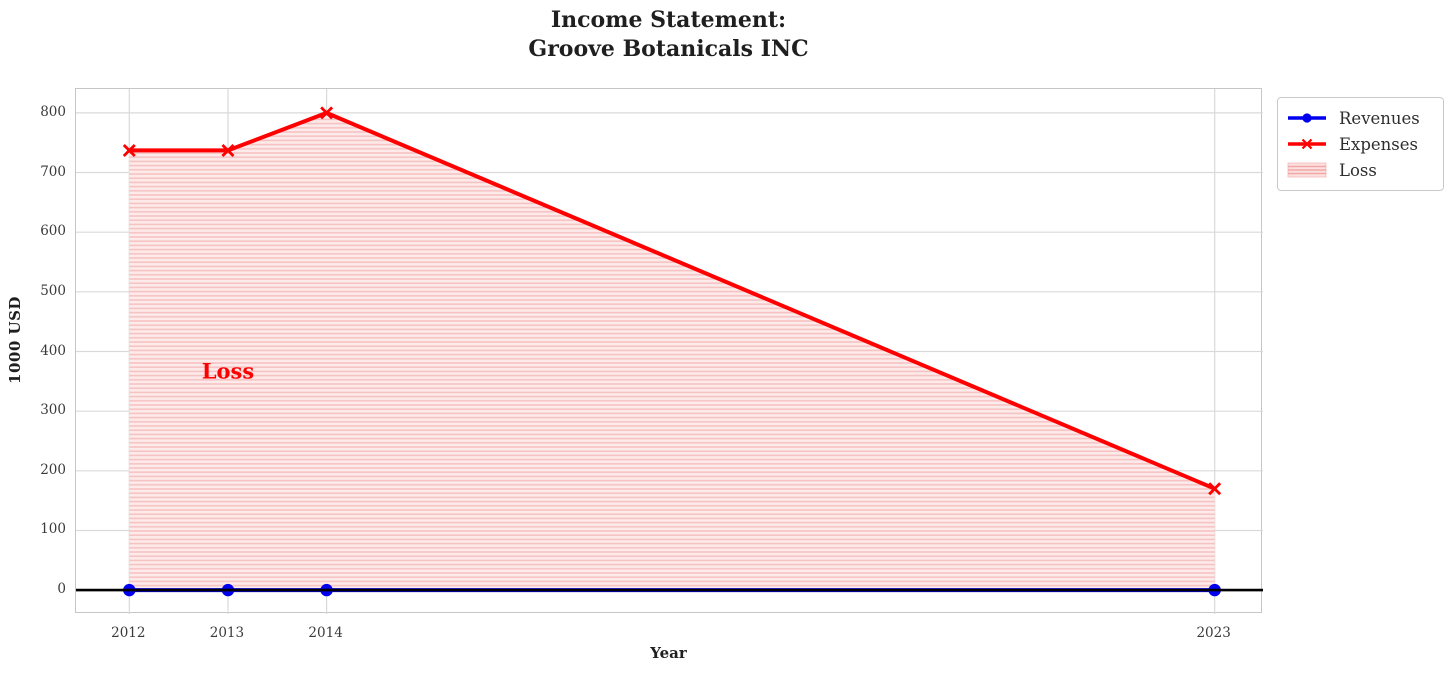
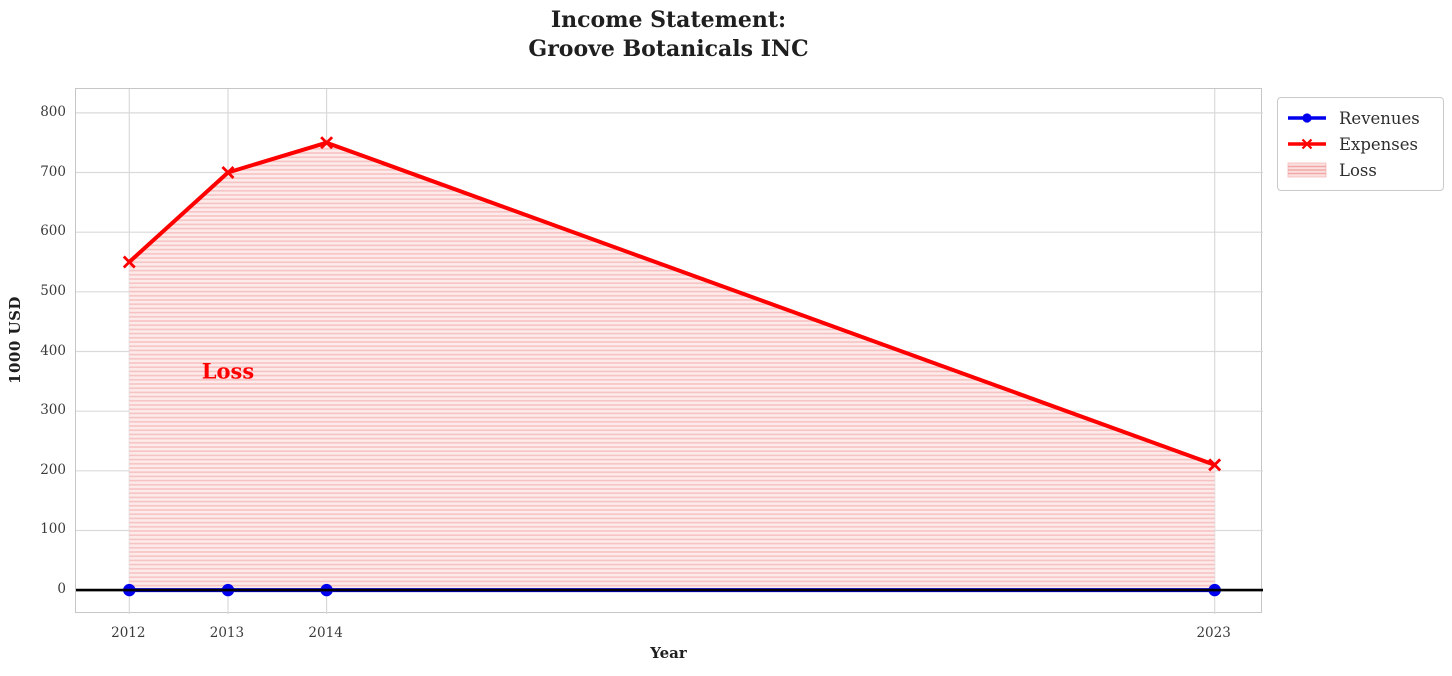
Expenses/2012: 740 -> 550
Expenses/2013: 740 -> 700
Expenses/2014: 800 -> 750
Expenses/2023: 170 -> 210
